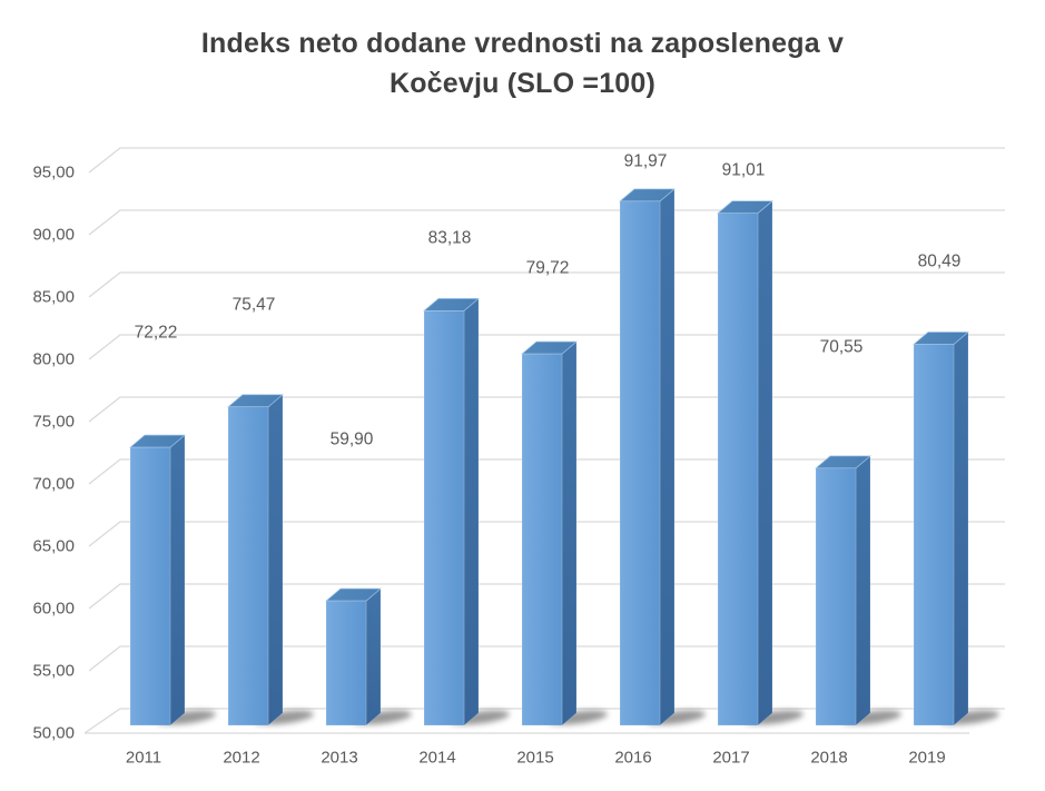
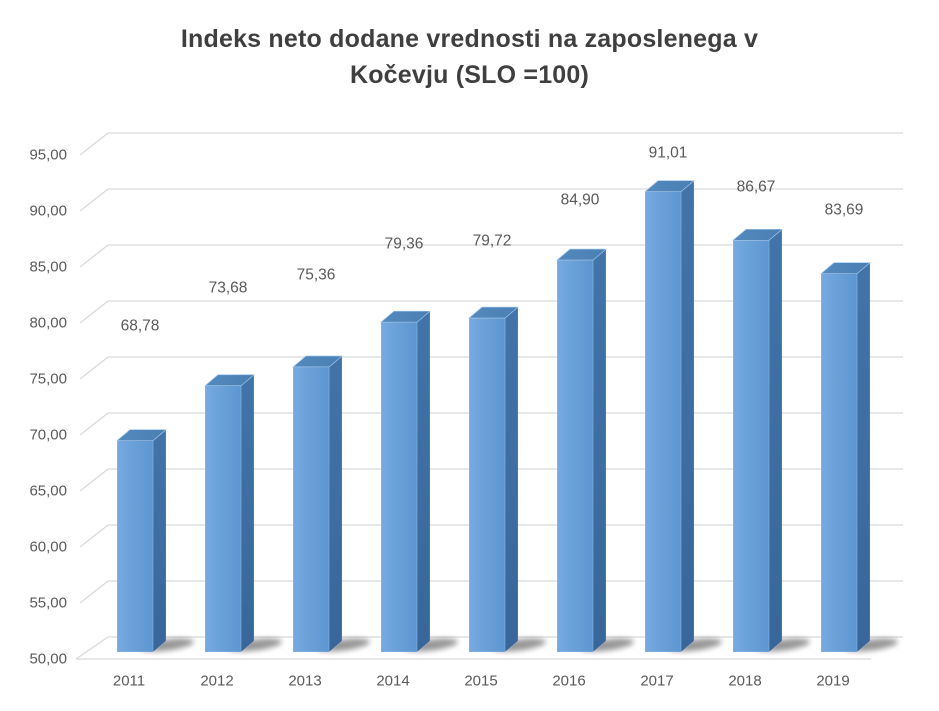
2011: 72,22 -> 68,78
2012: 75,47 -> 73,68
2013: 59,90 -> 75,36
2014: 83,18 -> 79,36
2016: 91,97 -> 84,90
2018: 70,55 -> 86,67
2019: 80,49 -> 83,69
